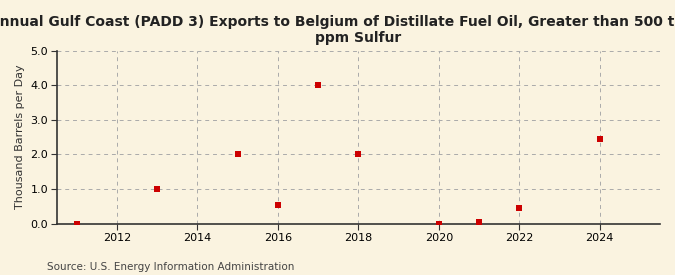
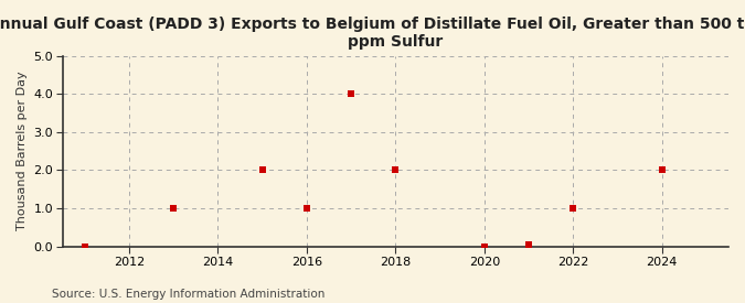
2016: 0.55 -> 1.00
2022: 0.45 -> 1.00
2024: 2.45 -> 2.00
